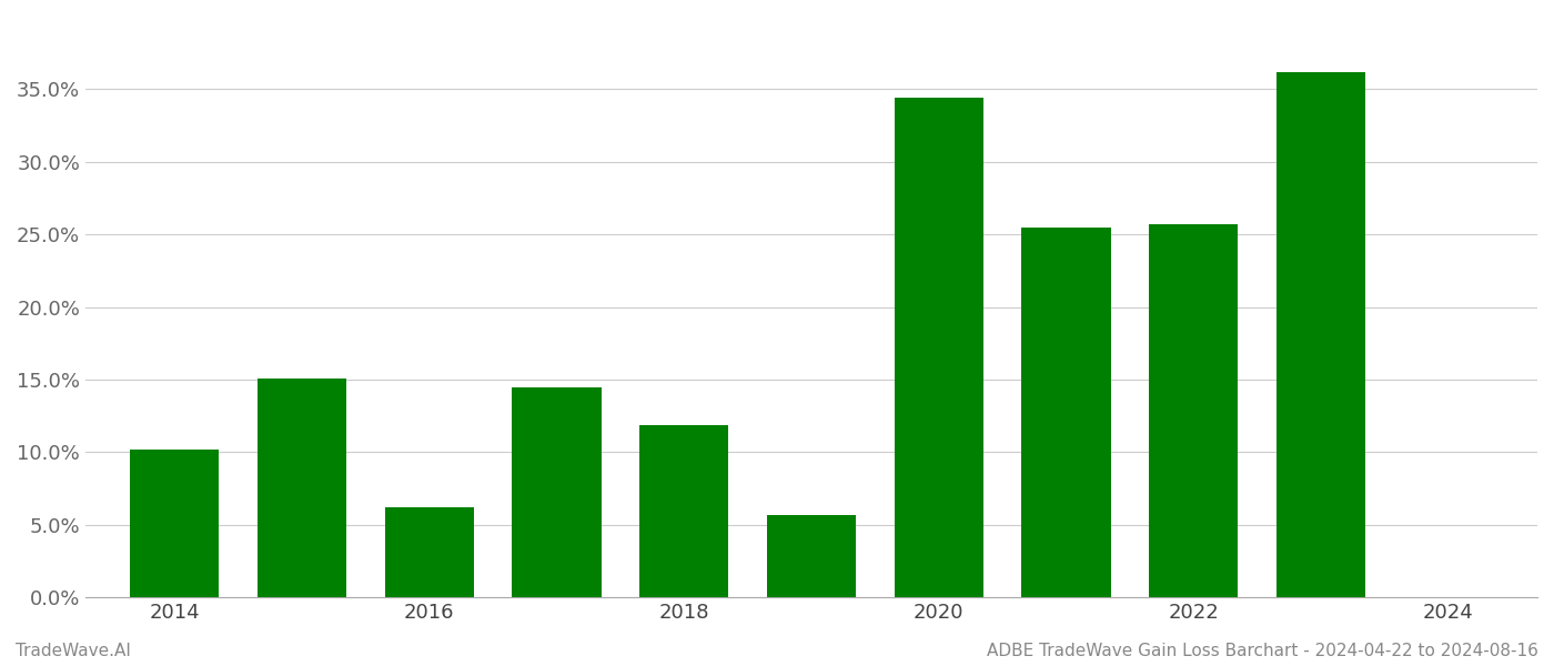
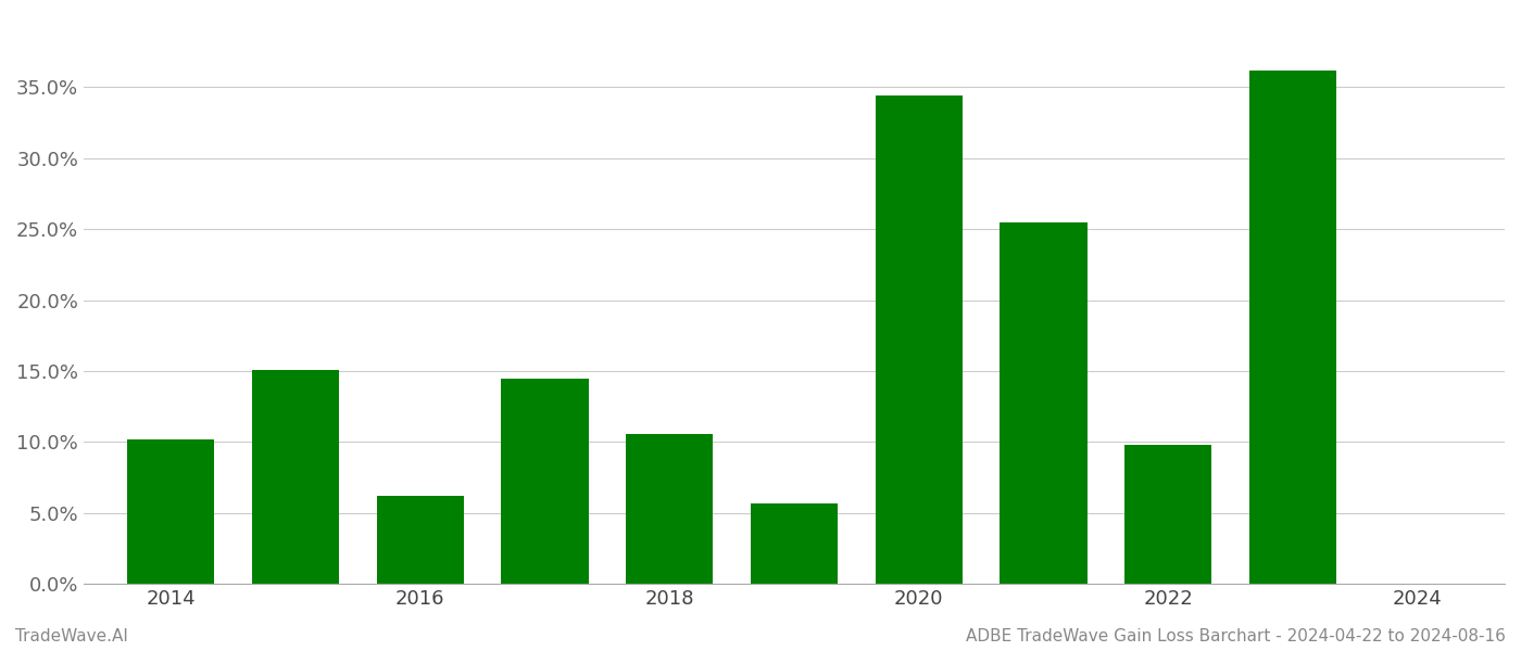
2018: 11.9% -> 10.6%
2022: 25.7% -> 9.8%
